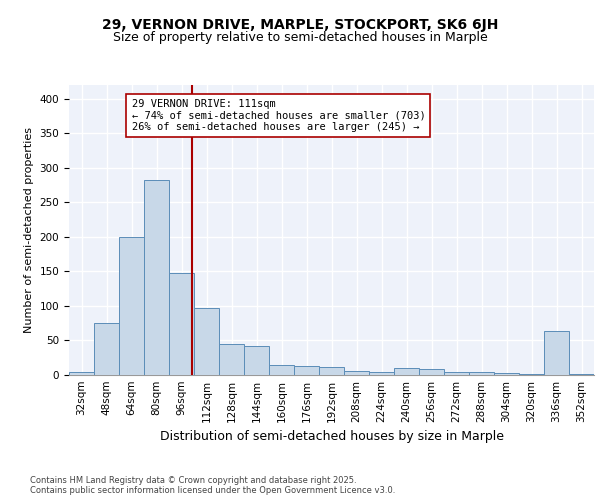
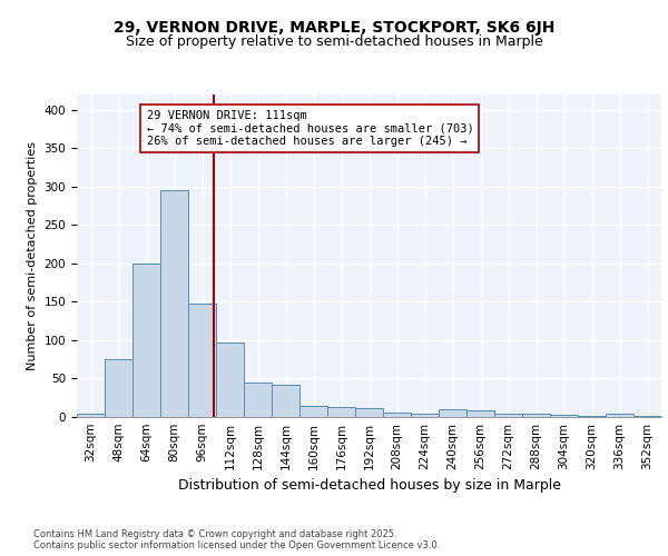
80sqm: 282 -> 295
336sqm: 64 -> 4
